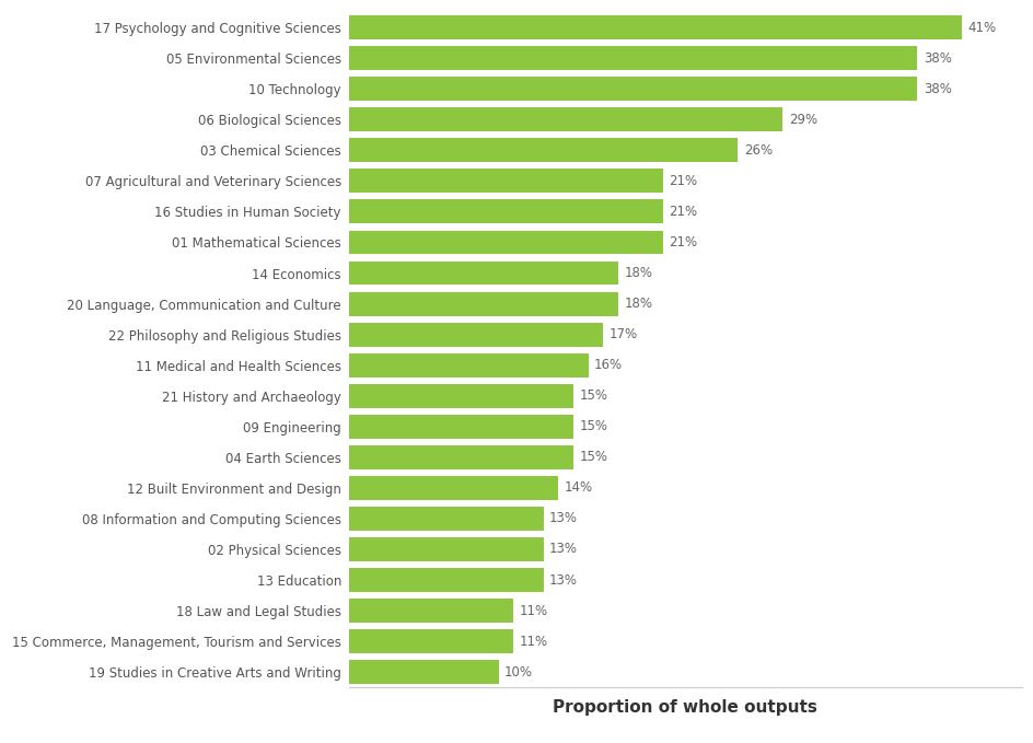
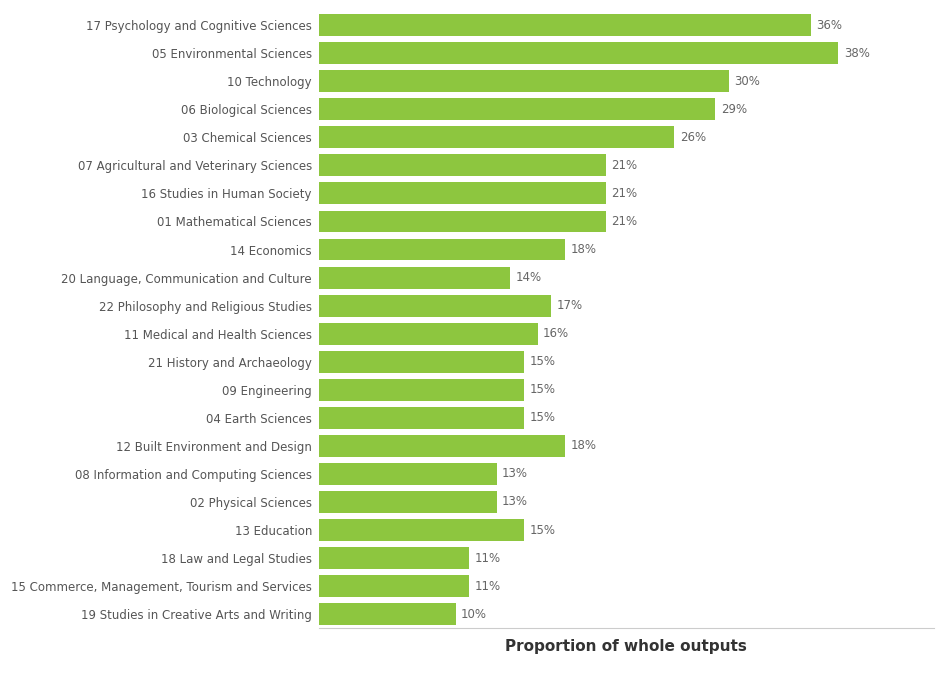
17 Psychology and Cognitive Sciences: 41% -> 36%
10 Technology: 38% -> 30%
20 Language, Communication and Culture: 18% -> 14%
12 Built Environment and Design: 14% -> 18%
13 Education: 13% -> 15%
